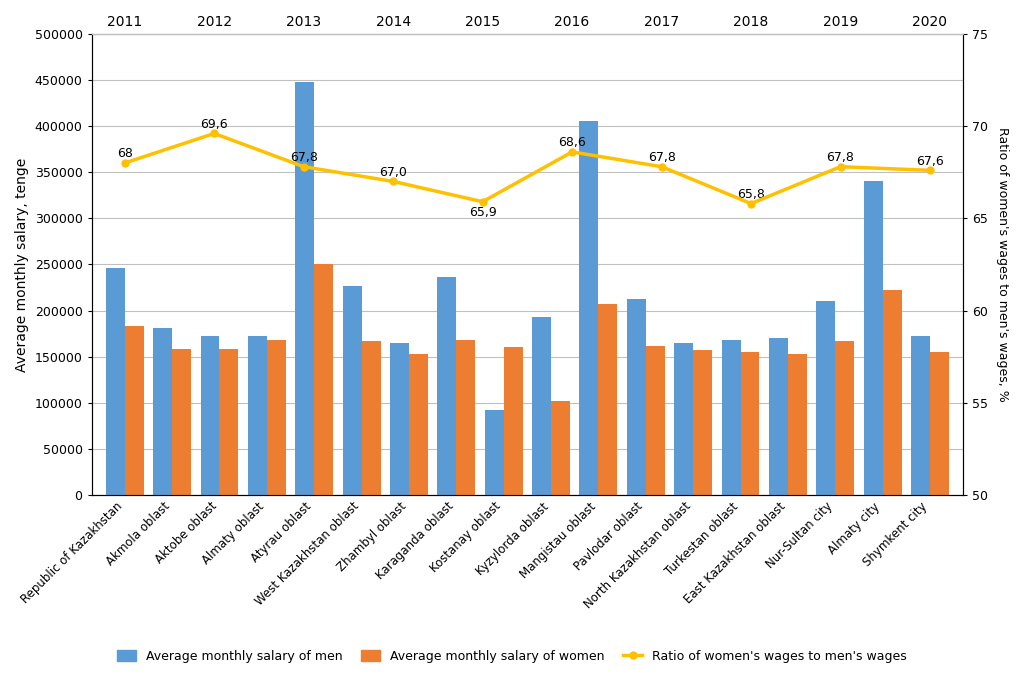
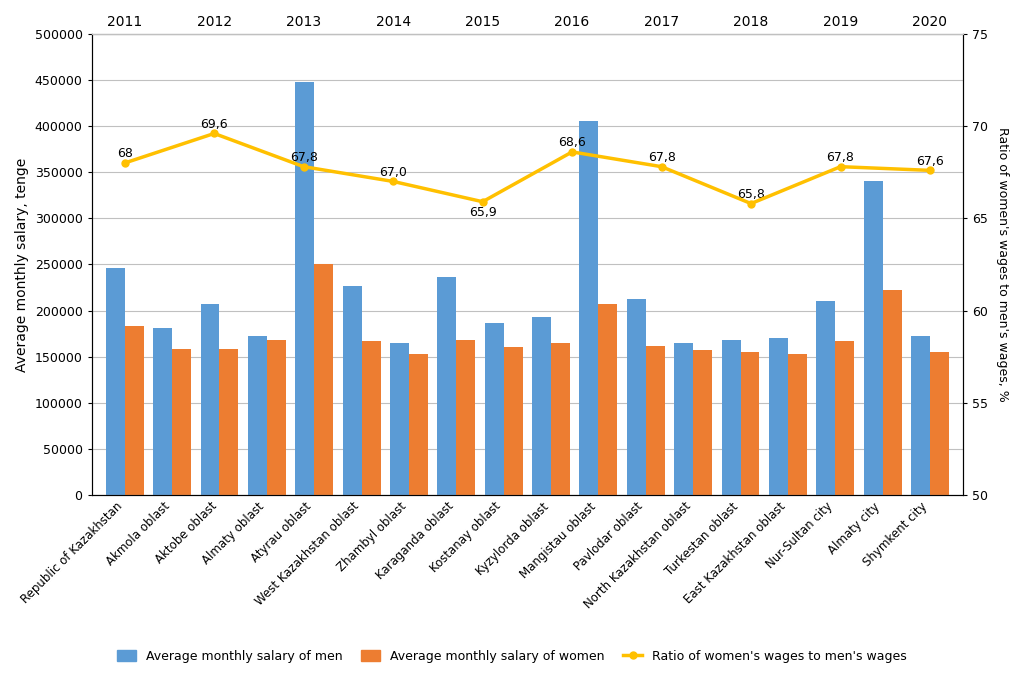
Average monthly salary of men/Aktobe oblast: 172000 -> 207000
Average monthly salary of men/Kostanay oblast: 92000 -> 187000
Average monthly salary of women/Kyzylorda oblast: 102000 -> 165000
